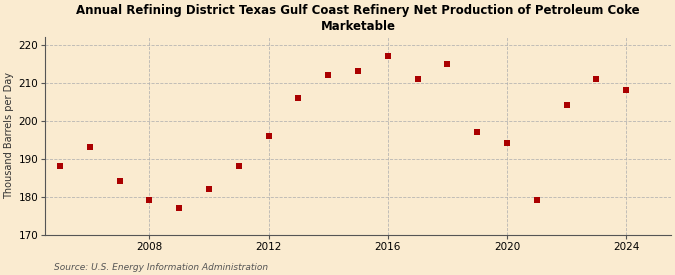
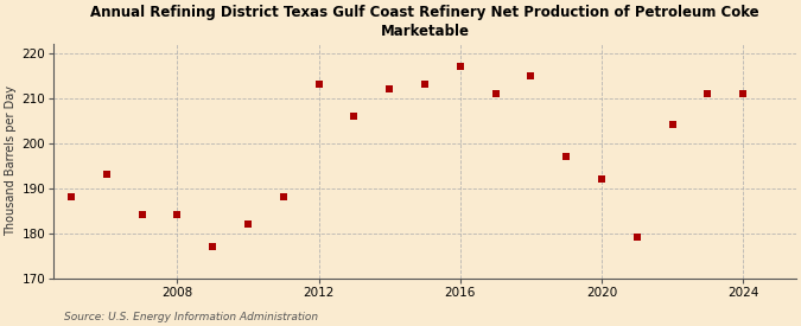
2008: 179 -> 184
2012: 196 -> 213
2020: 194 -> 192
2024: 208 -> 211
